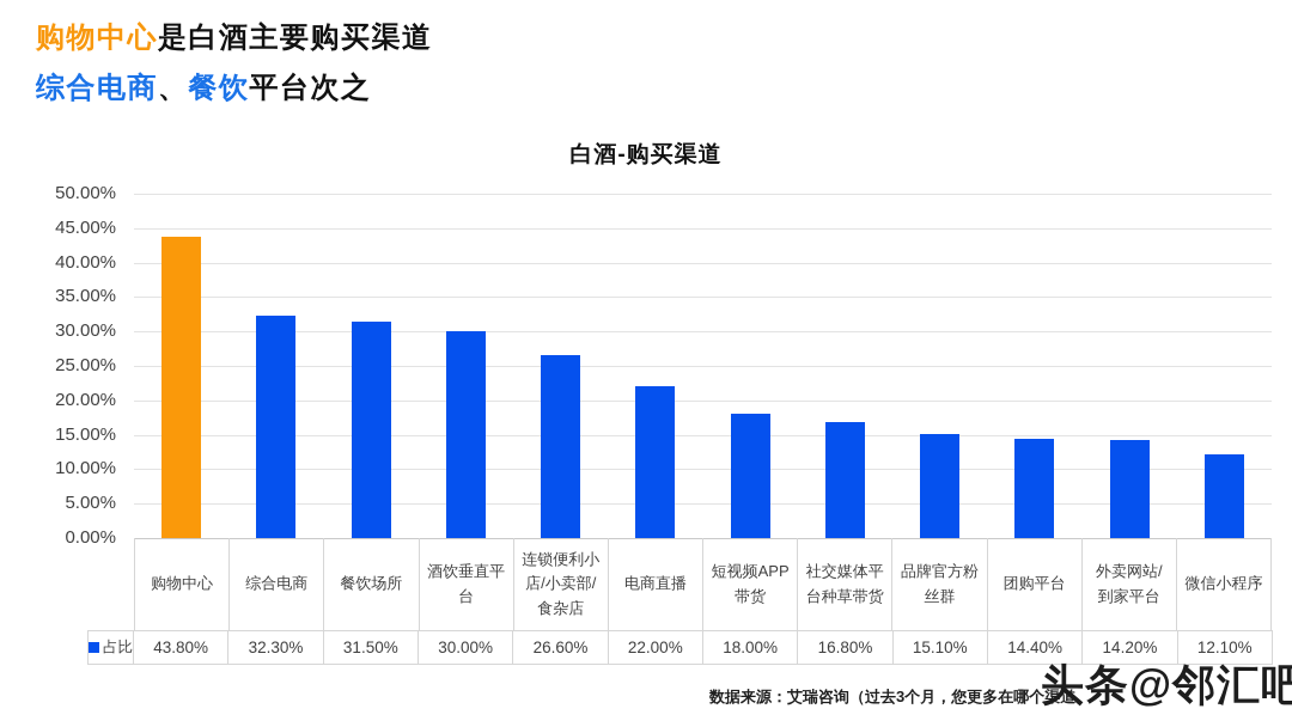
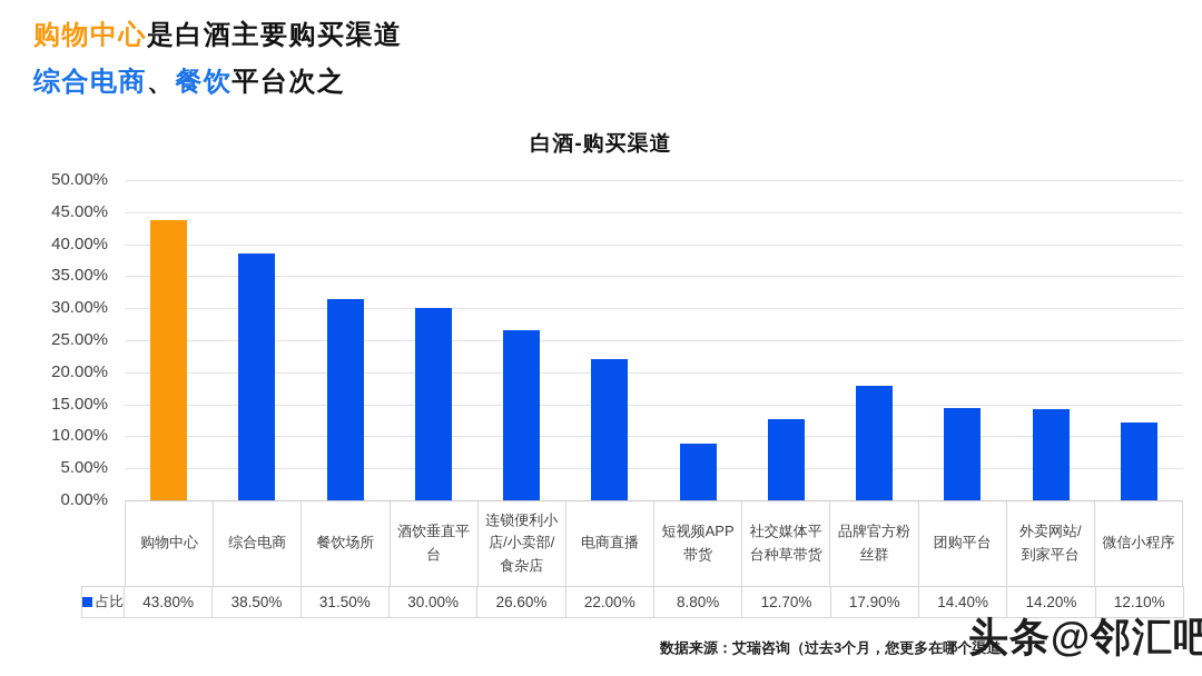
综合电商: 32.30% -> 38.50%
短视频APP带货: 18.00% -> 8.80%
社交媒体平台种草带货: 16.80% -> 12.70%
品牌官方粉丝群: 15.10% -> 17.90%
